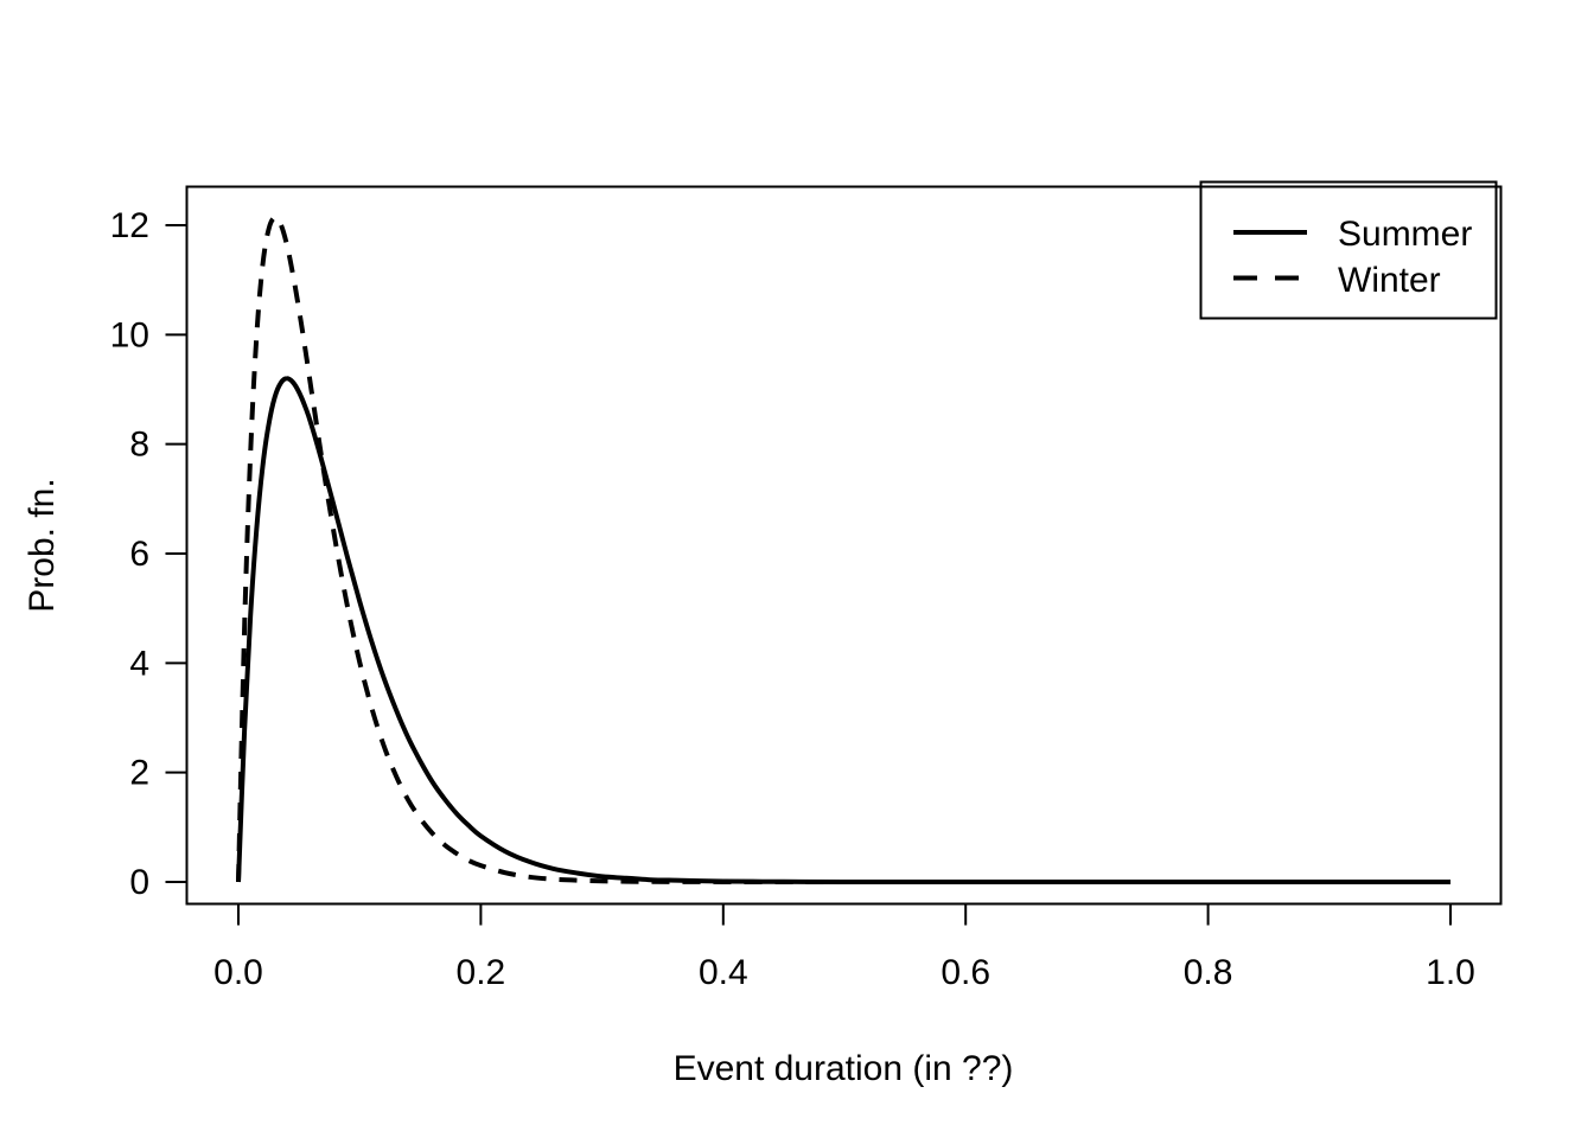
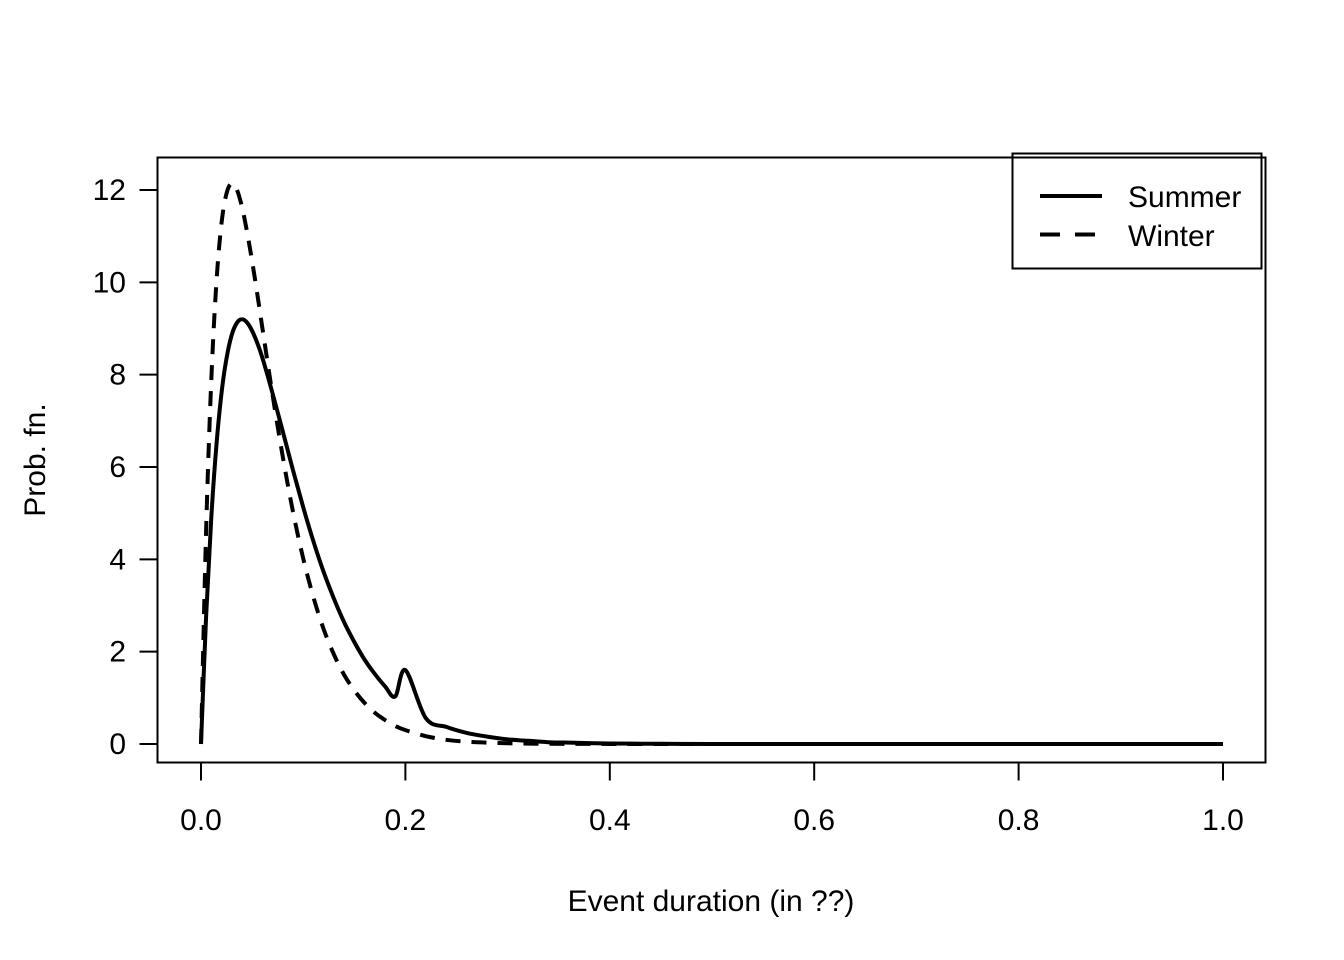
Summer/0.2: 0.8 -> 1.6
